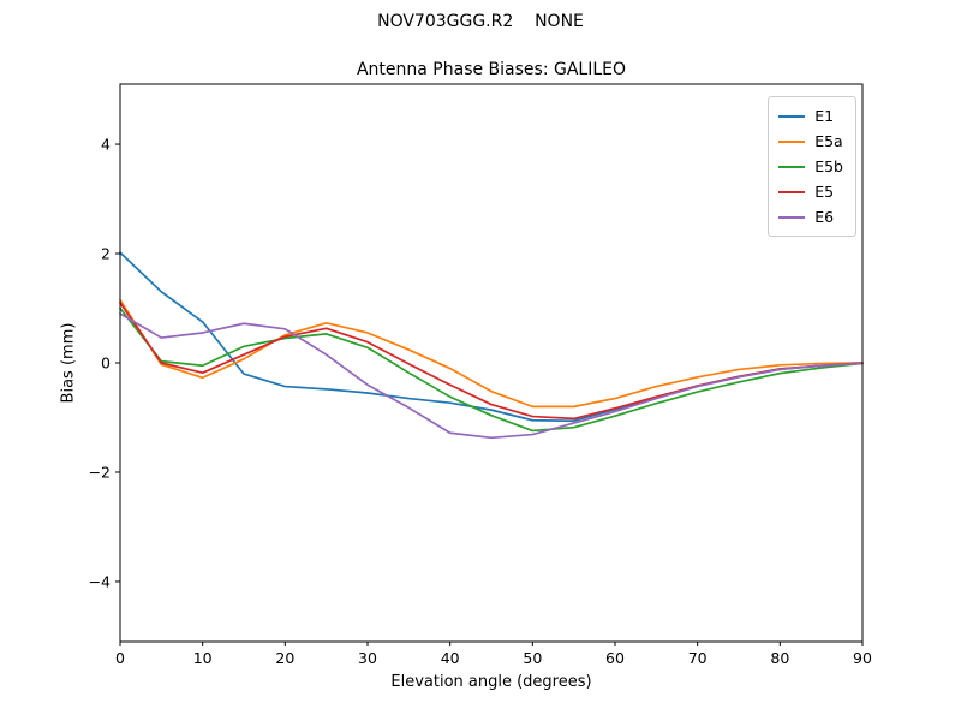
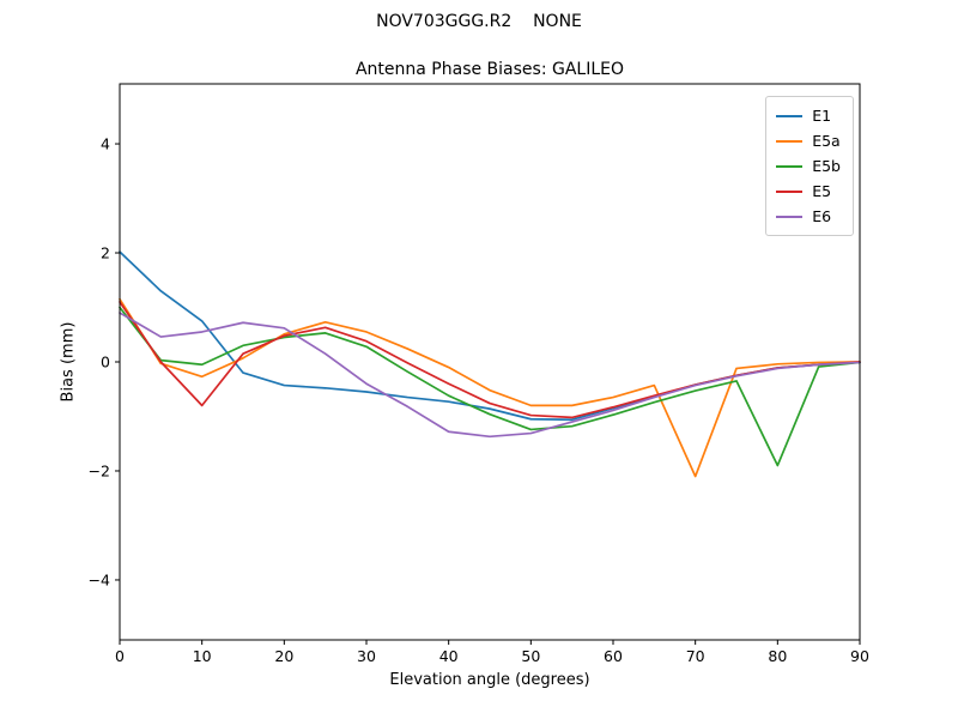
E5/10: -0.2 -> -0.8
E5a/70: -0.3 -> -2.1
E5b/80: -0.2 -> -1.9
